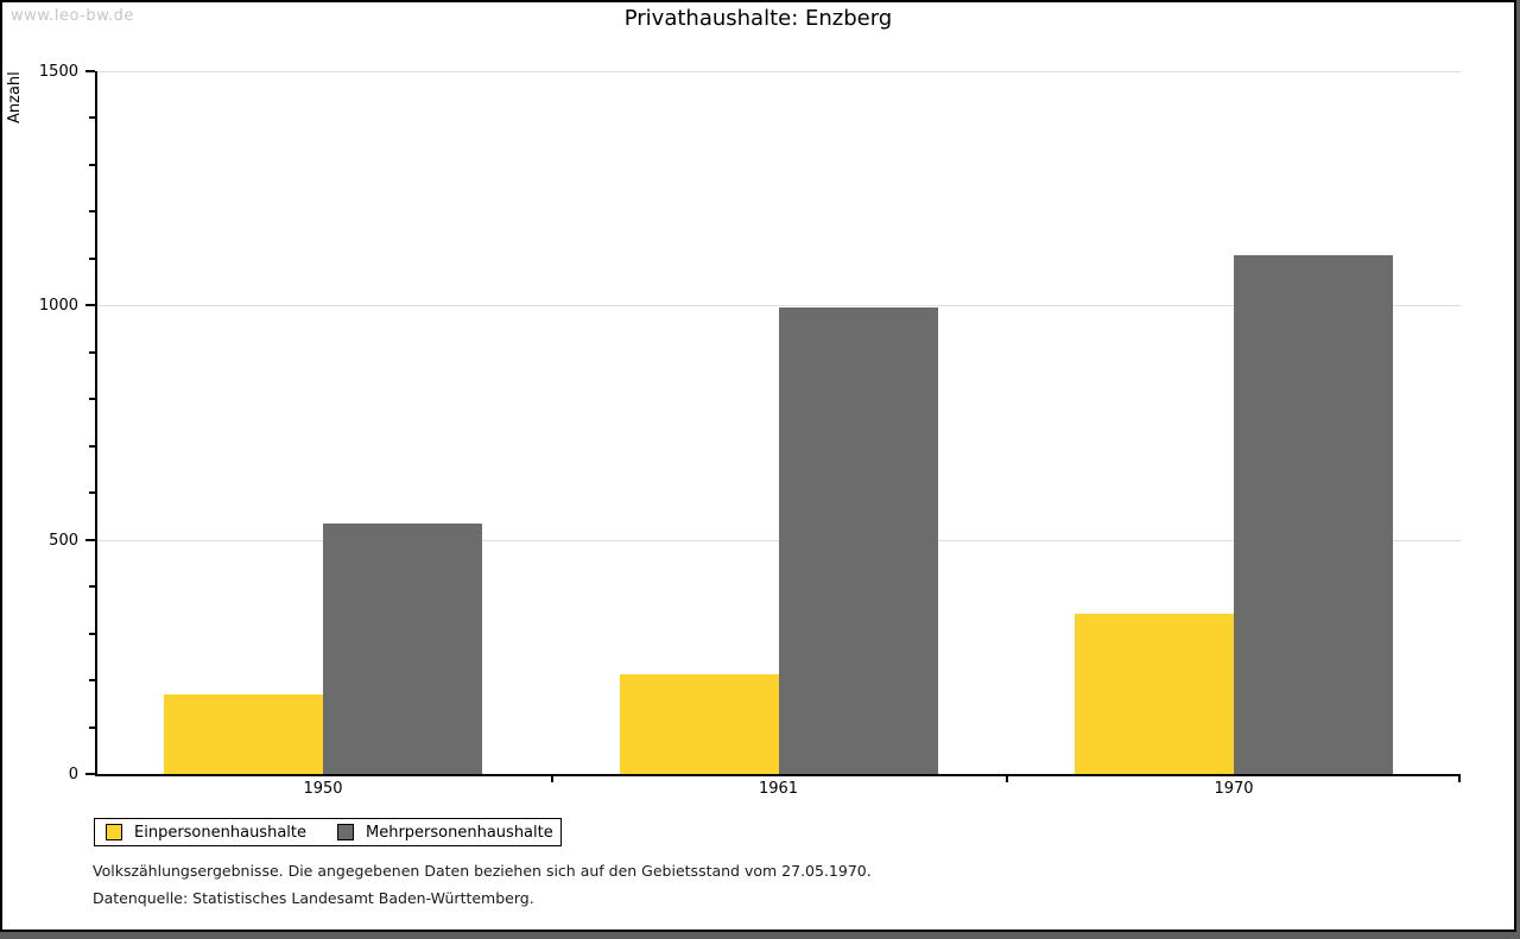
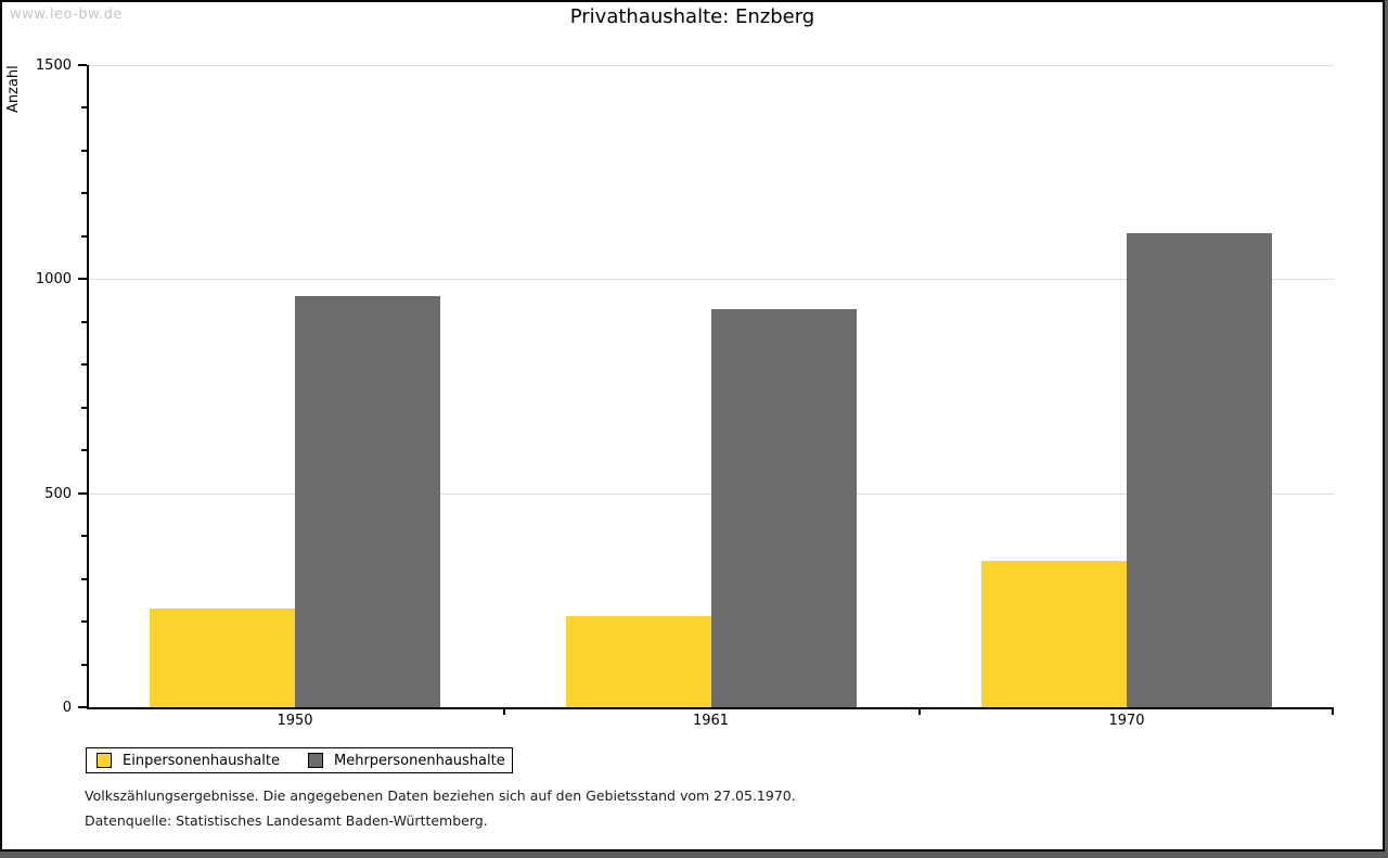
Einpersonenhaushalte/1950: 170 -> 230
Mehrpersonenhaushalte/1950: 540 -> 960
Mehrpersonenhaushalte/1961: 1000 -> 930
